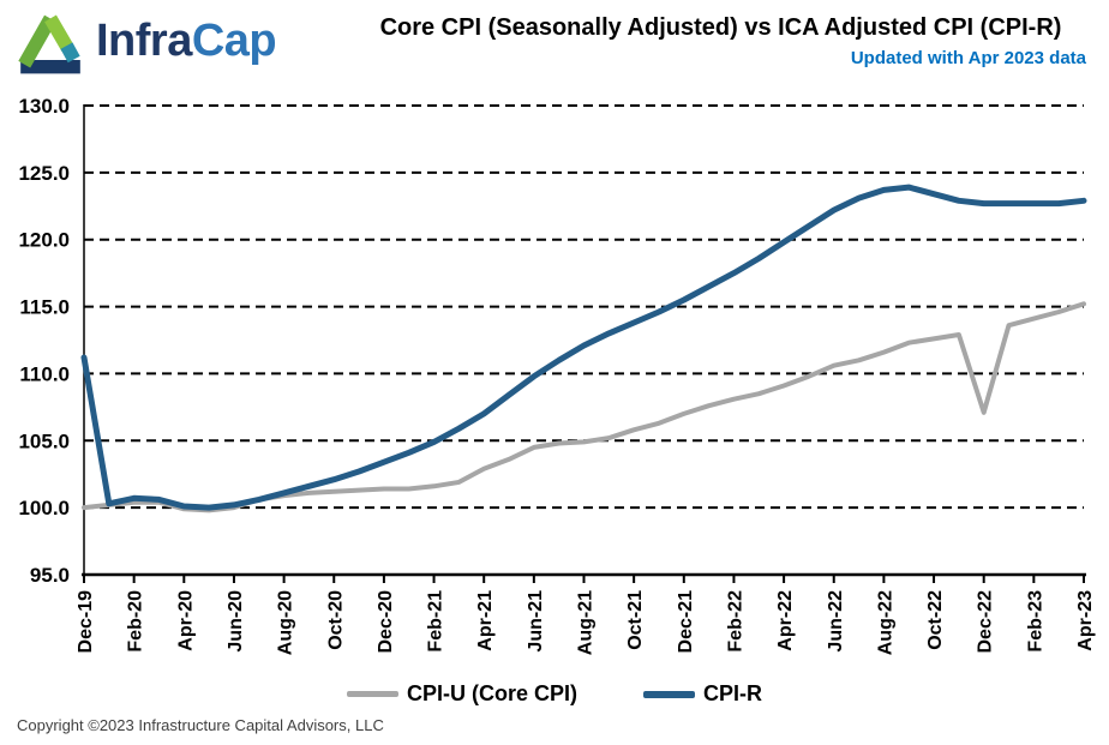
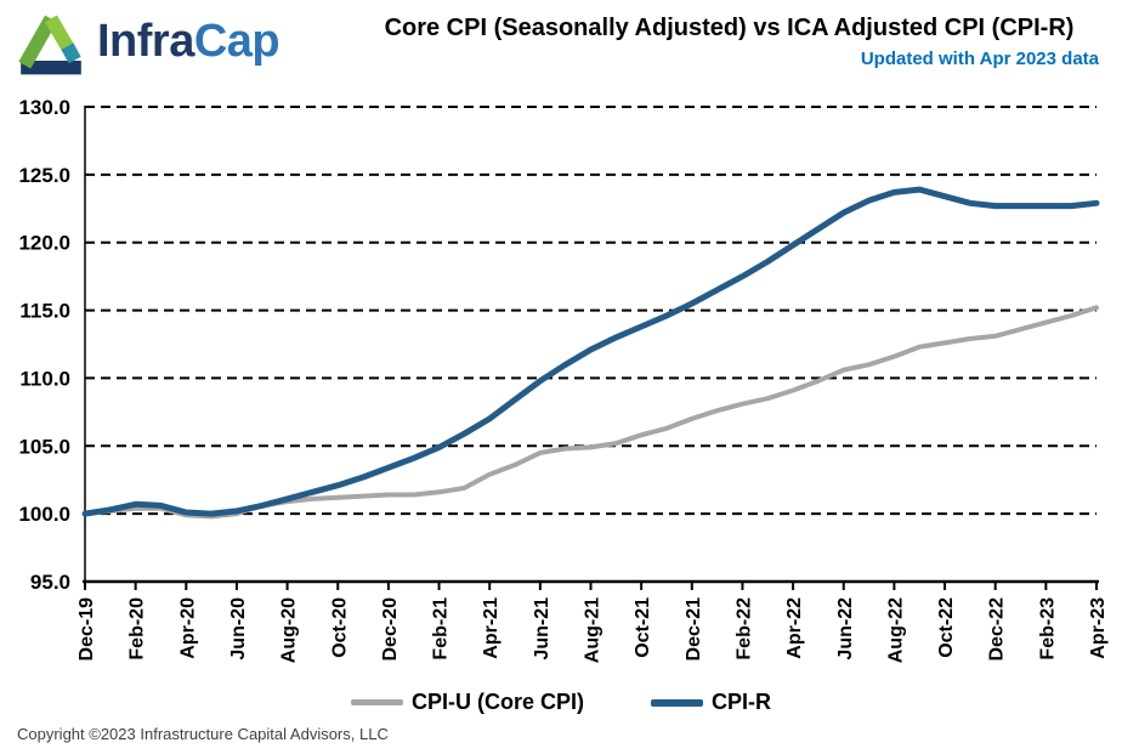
CPI-R/Dec-19: 111.2 -> 100.0
CPI-U (Core CPI)/Dec-22: 107.1 -> 113.1
